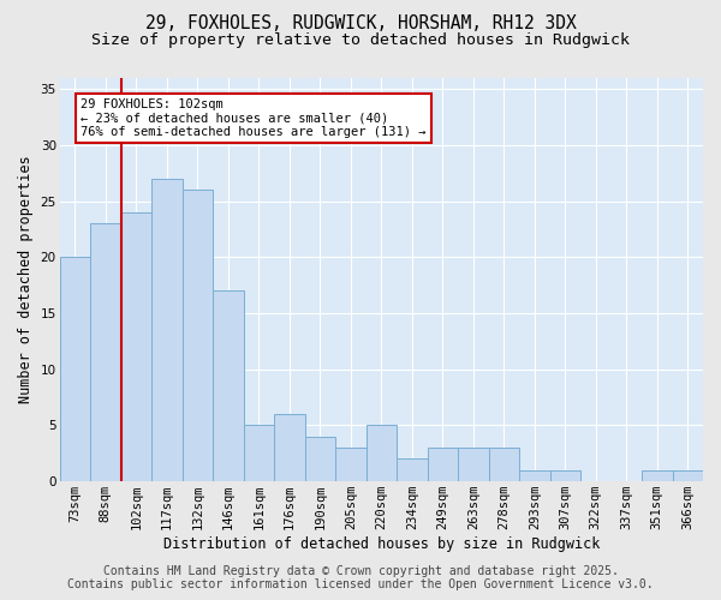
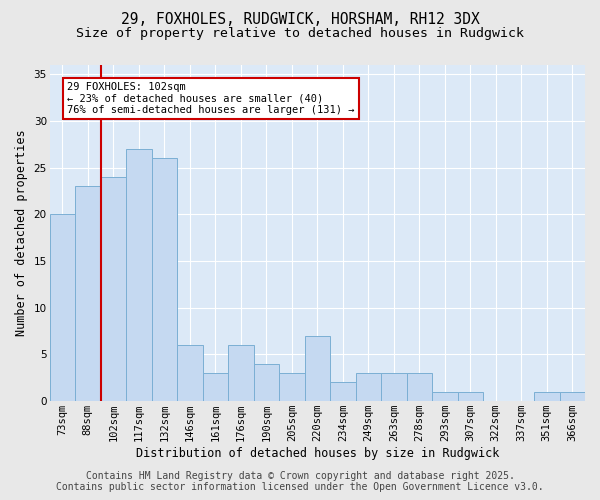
146sqm: 17 -> 6
161sqm: 5 -> 3
220sqm: 5 -> 7
